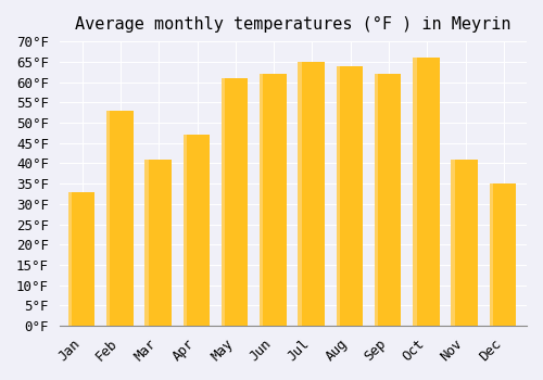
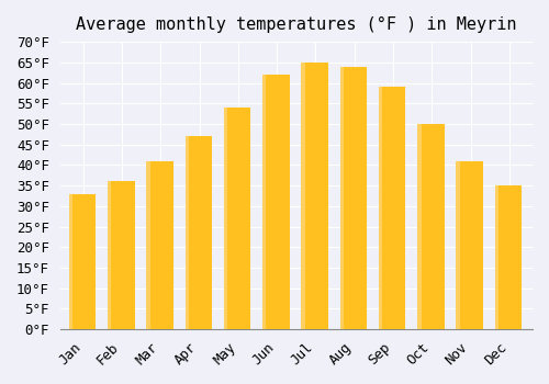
Feb: 53°F -> 36°F
May: 61°F -> 54°F
Sep: 62°F -> 59°F
Oct: 66°F -> 50°F
